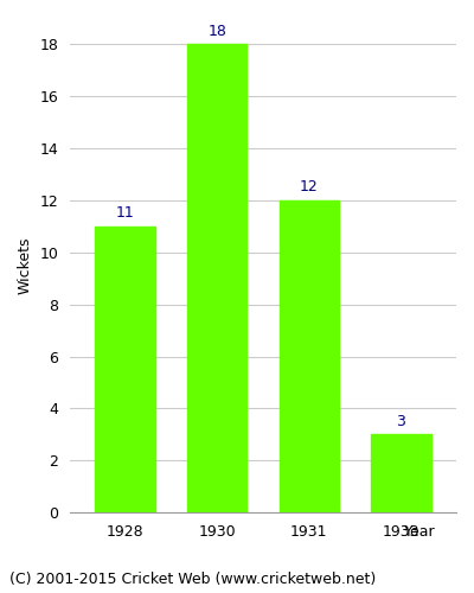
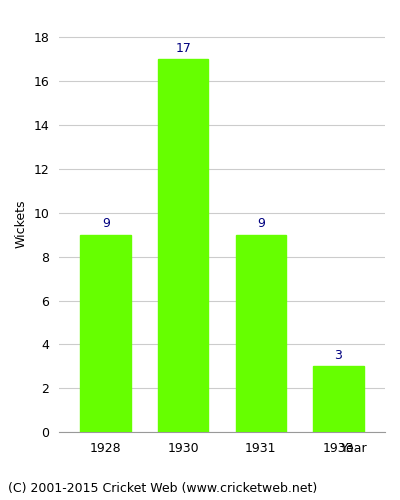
1928: 11 -> 9
1930: 18 -> 17
1931: 12 -> 9
